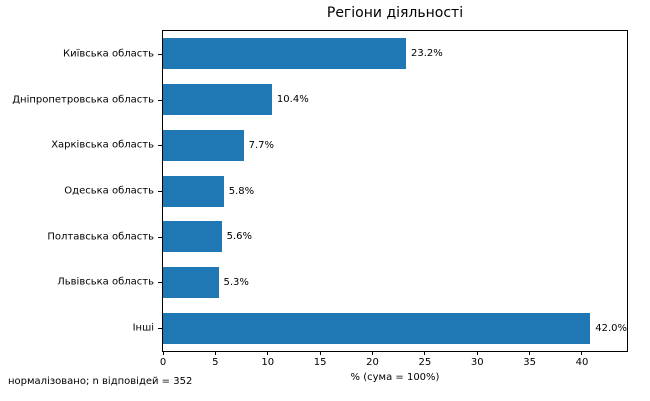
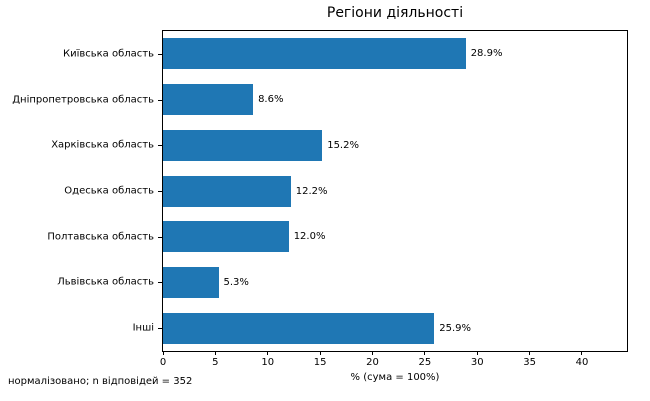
Київська область: 23.2% -> 28.9%
Дніпропетровська область: 10.4% -> 8.6%
Харківська область: 7.7% -> 15.2%
Одеська область: 5.8% -> 12.2%
Полтавська область: 5.6% -> 12.0%
Інші: 42.0% -> 25.9%
